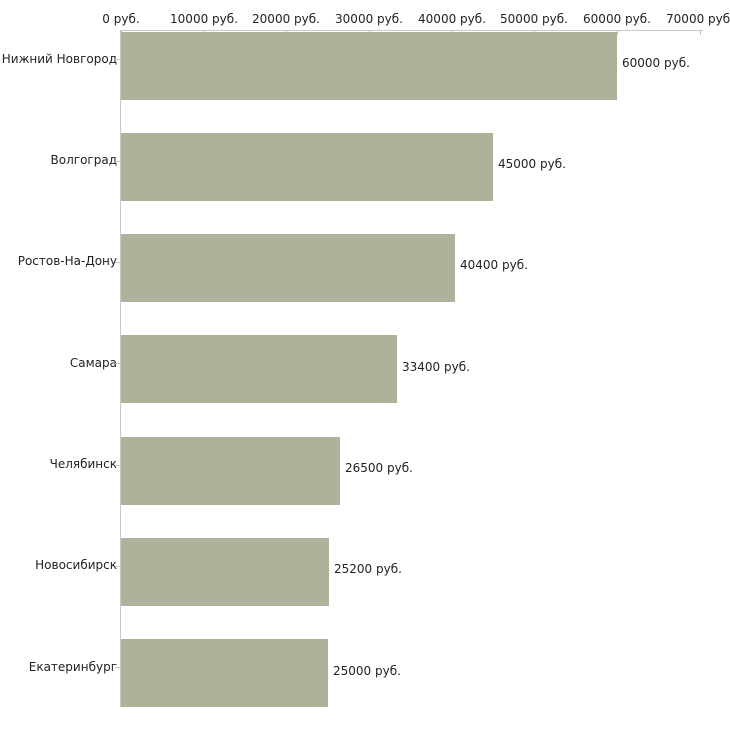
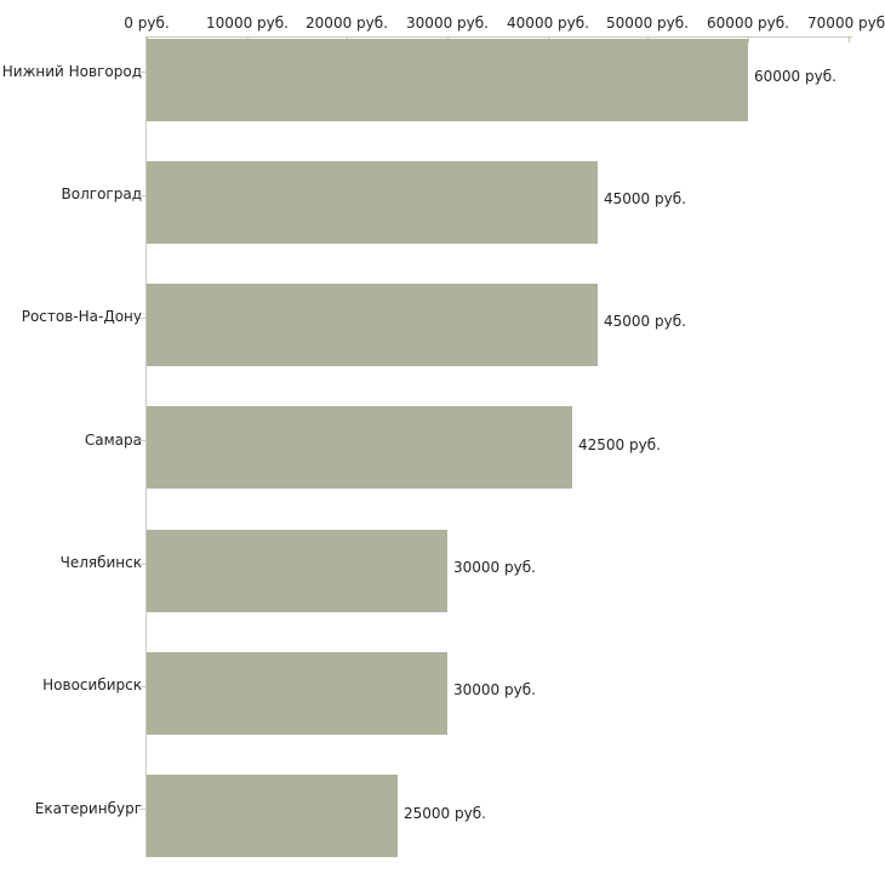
Ростов-На-Дону: 40400 -> 45000
Самара: 33400 -> 42500
Челябинск: 26500 -> 30000
Новосибирск: 25200 -> 30000
